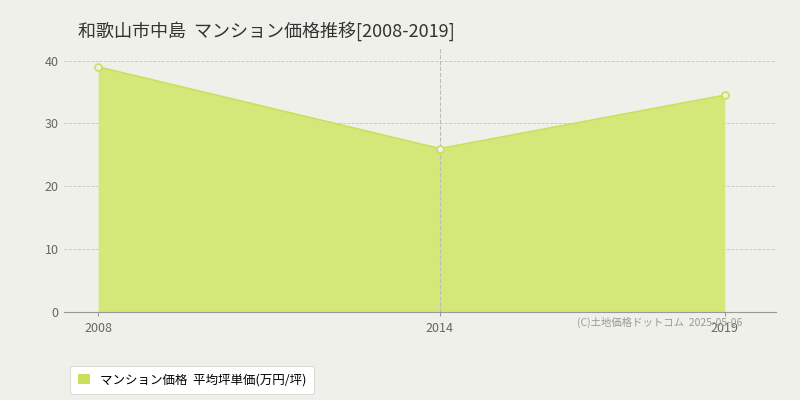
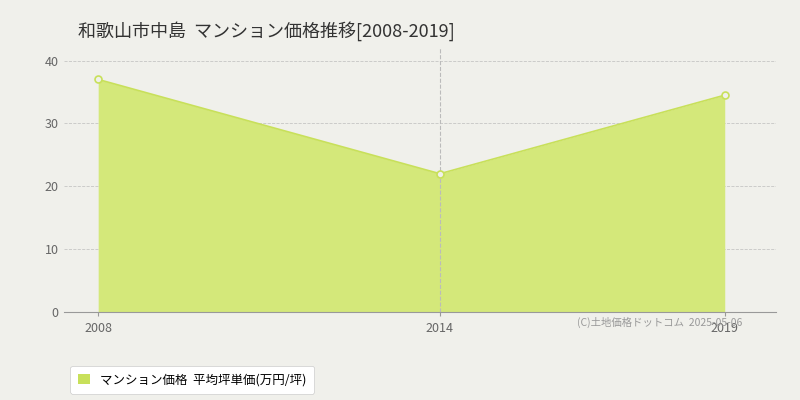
2008: 39.0 -> 37.0
2014: 26.0 -> 22.0
